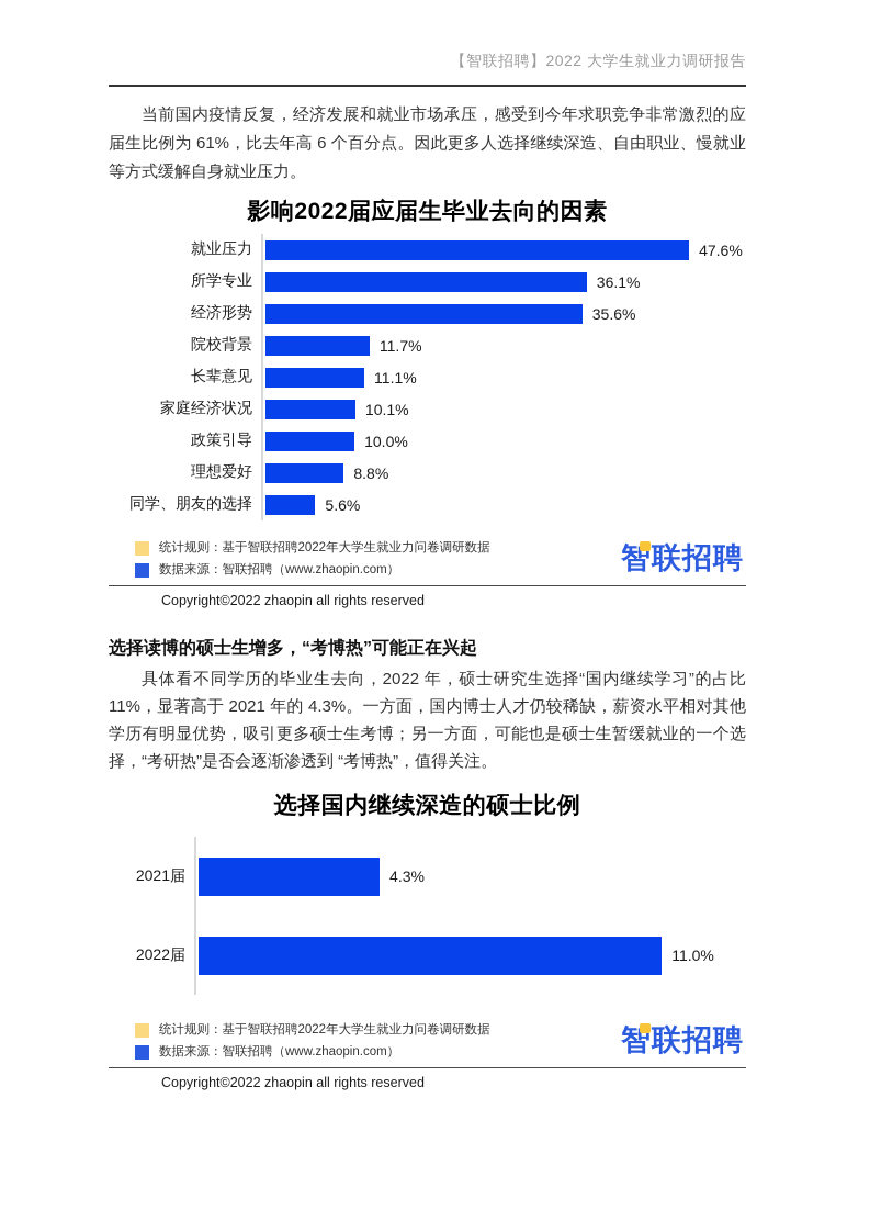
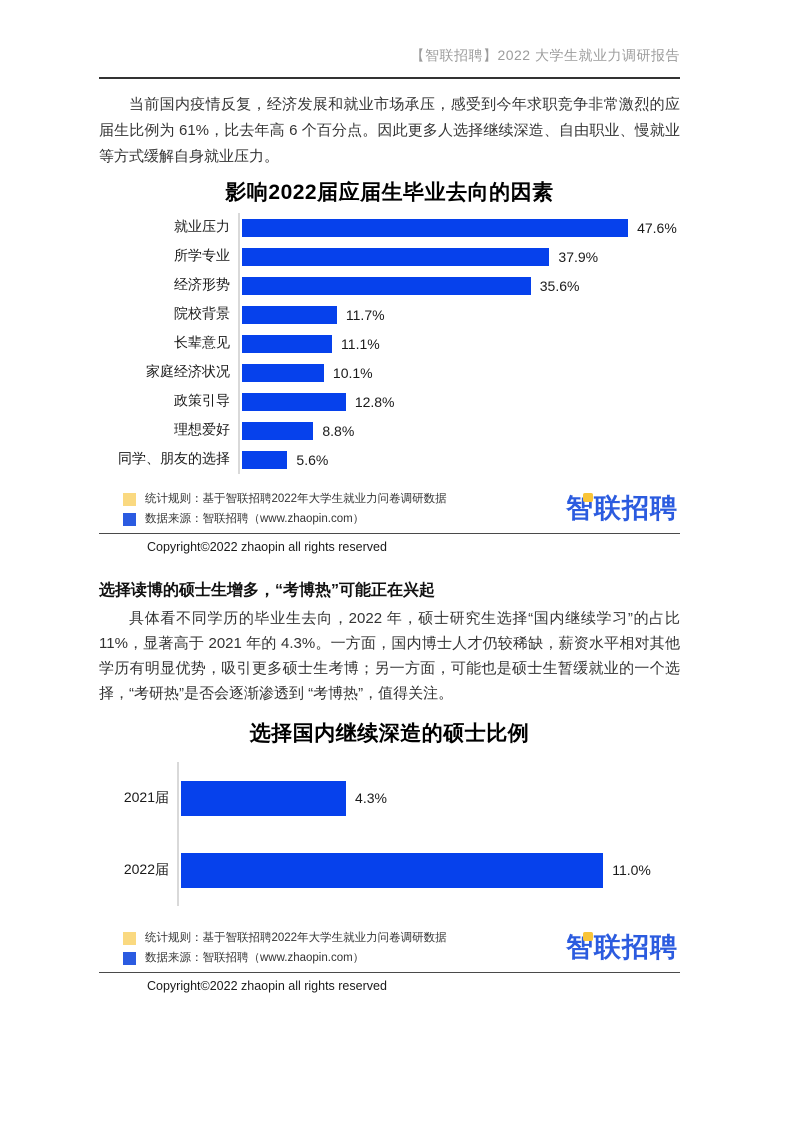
影响2022届应届生毕业去向的因素/所学专业: 36.1% -> 37.9%
影响2022届应届生毕业去向的因素/政策引导: 10.0% -> 12.8%
